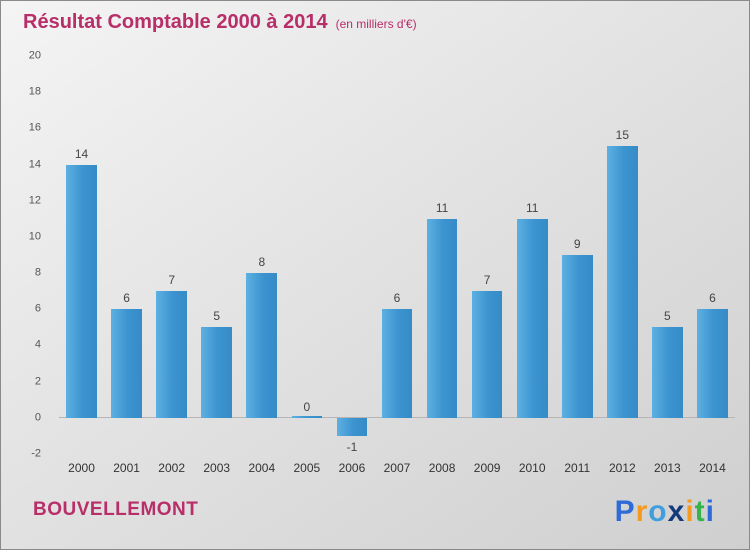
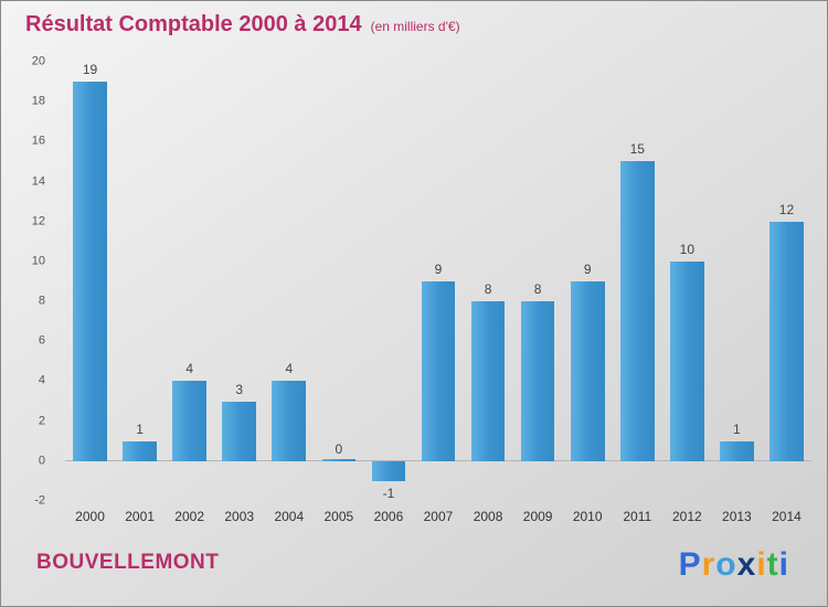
2000: 14 -> 19
2001: 6 -> 1
2002: 7 -> 4
2003: 5 -> 3
2004: 8 -> 4
2007: 6 -> 9
2008: 11 -> 8
2009: 7 -> 8
2010: 11 -> 9
2011: 9 -> 15
2012: 15 -> 10
2013: 5 -> 1
2014: 6 -> 12
